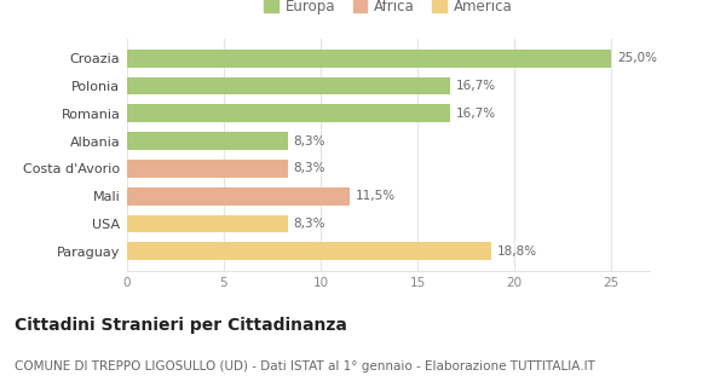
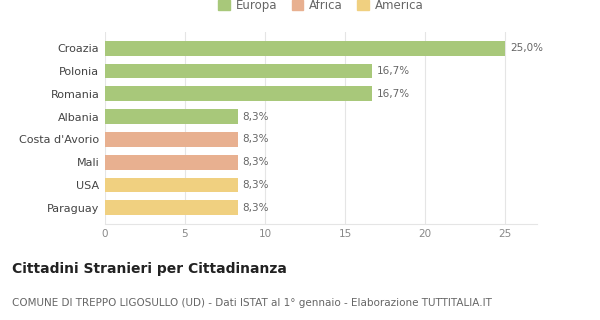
Mali: 11,5% -> 8,3%
Paraguay: 18,8% -> 8,3%
